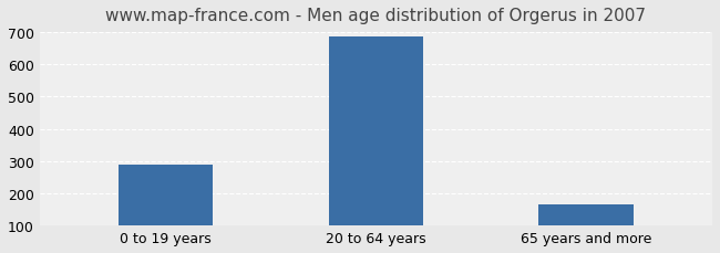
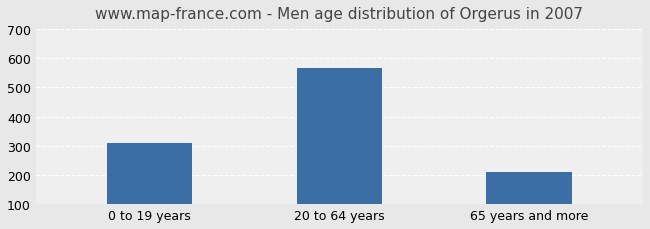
0 to 19 years: 290 -> 310
20 to 64 years: 685 -> 565
65 years and more: 165 -> 210
